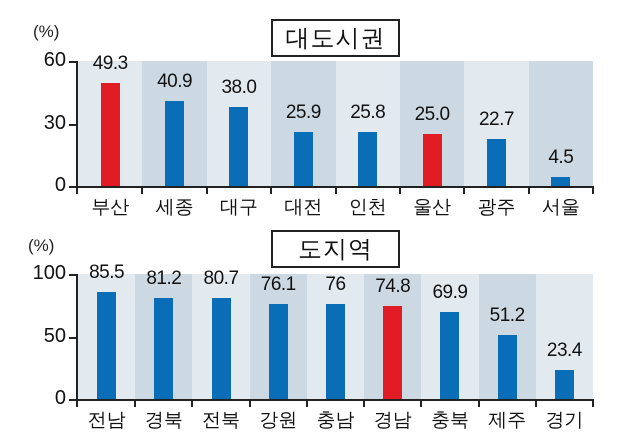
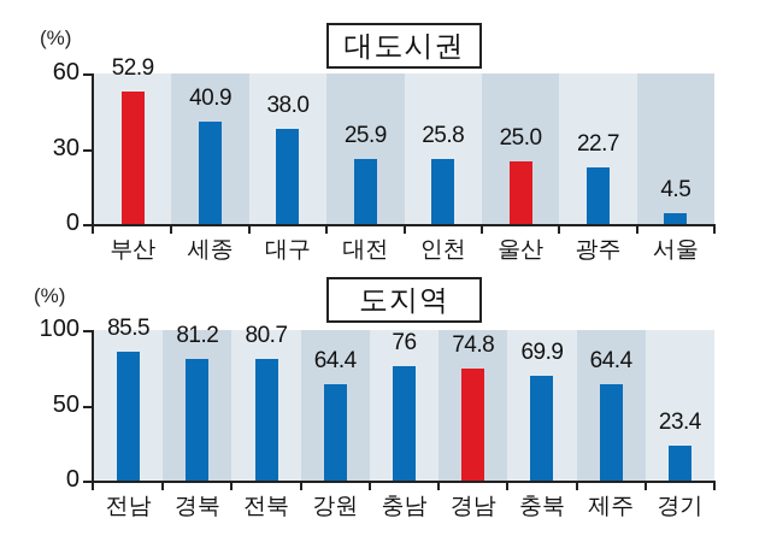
대도시권/부산: 49.3 -> 52.9
도지역/강원: 76.1 -> 64.4
도지역/제주: 51.2 -> 64.4
